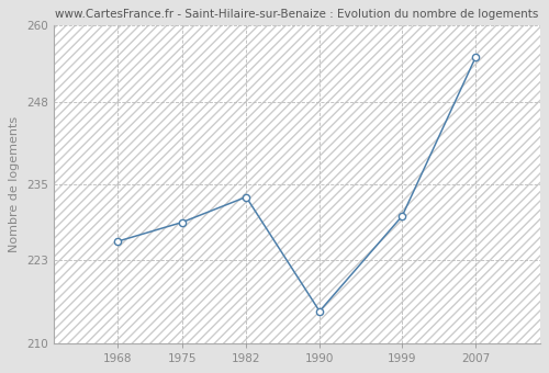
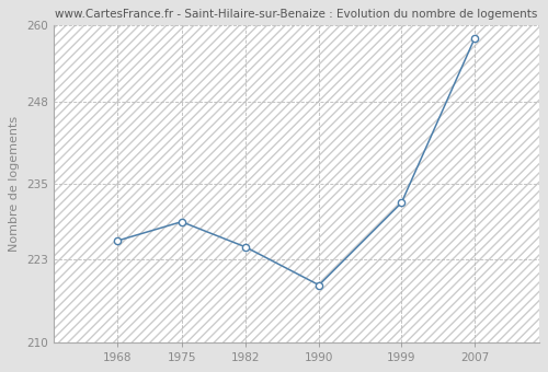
1982: 233 -> 225
1990: 215 -> 219
1999: 230 -> 232
2007: 255 -> 258
